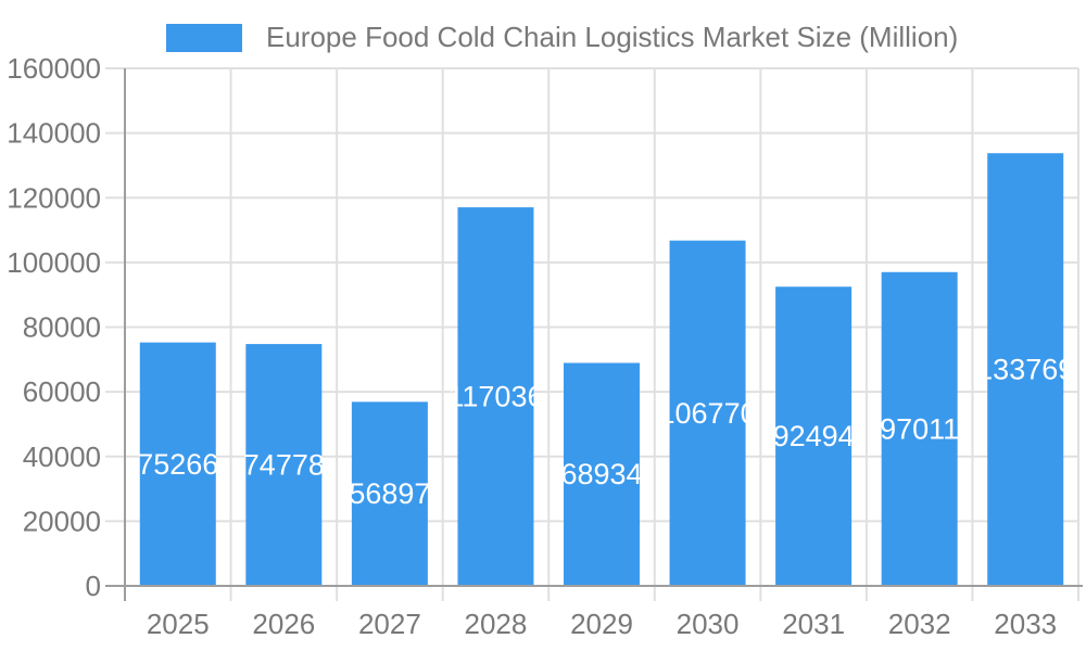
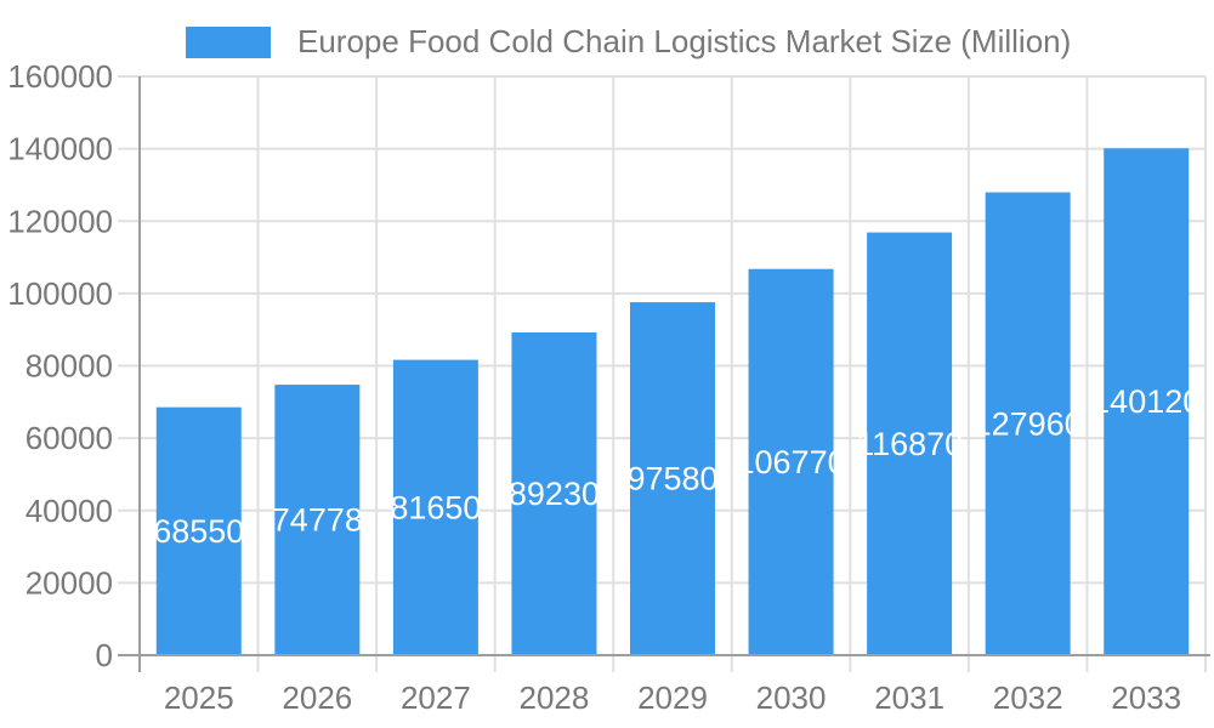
2025: 75266 -> 68550
2027: 56897 -> 81650
2028: 117036 -> 89230
2029: 68934 -> 97580
2031: 92494 -> 116870
2032: 97011 -> 127960
2033: 133769 -> 140120
